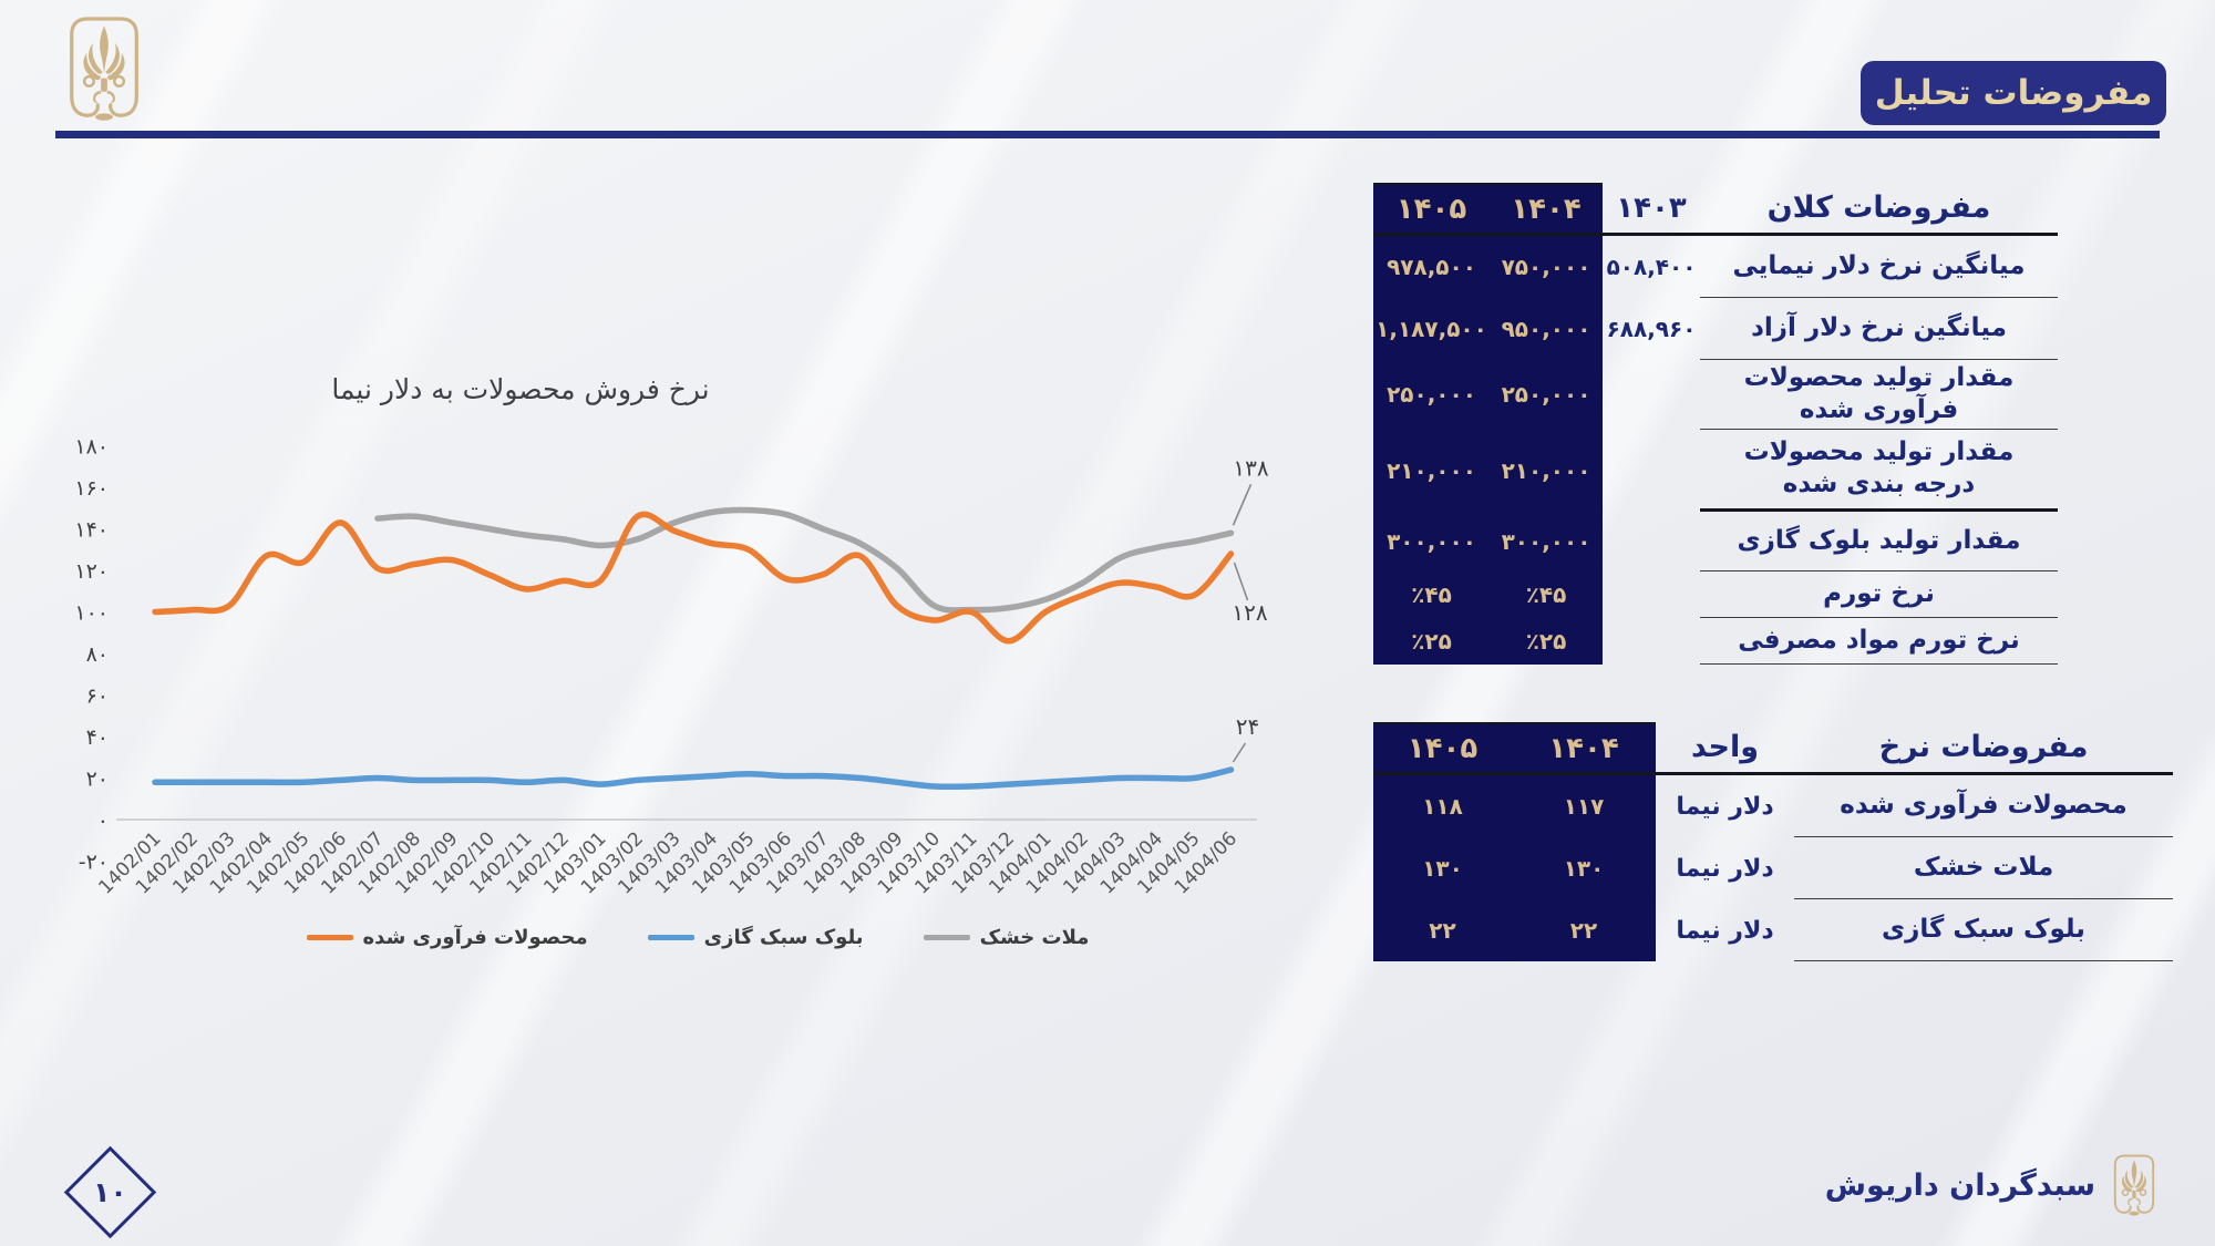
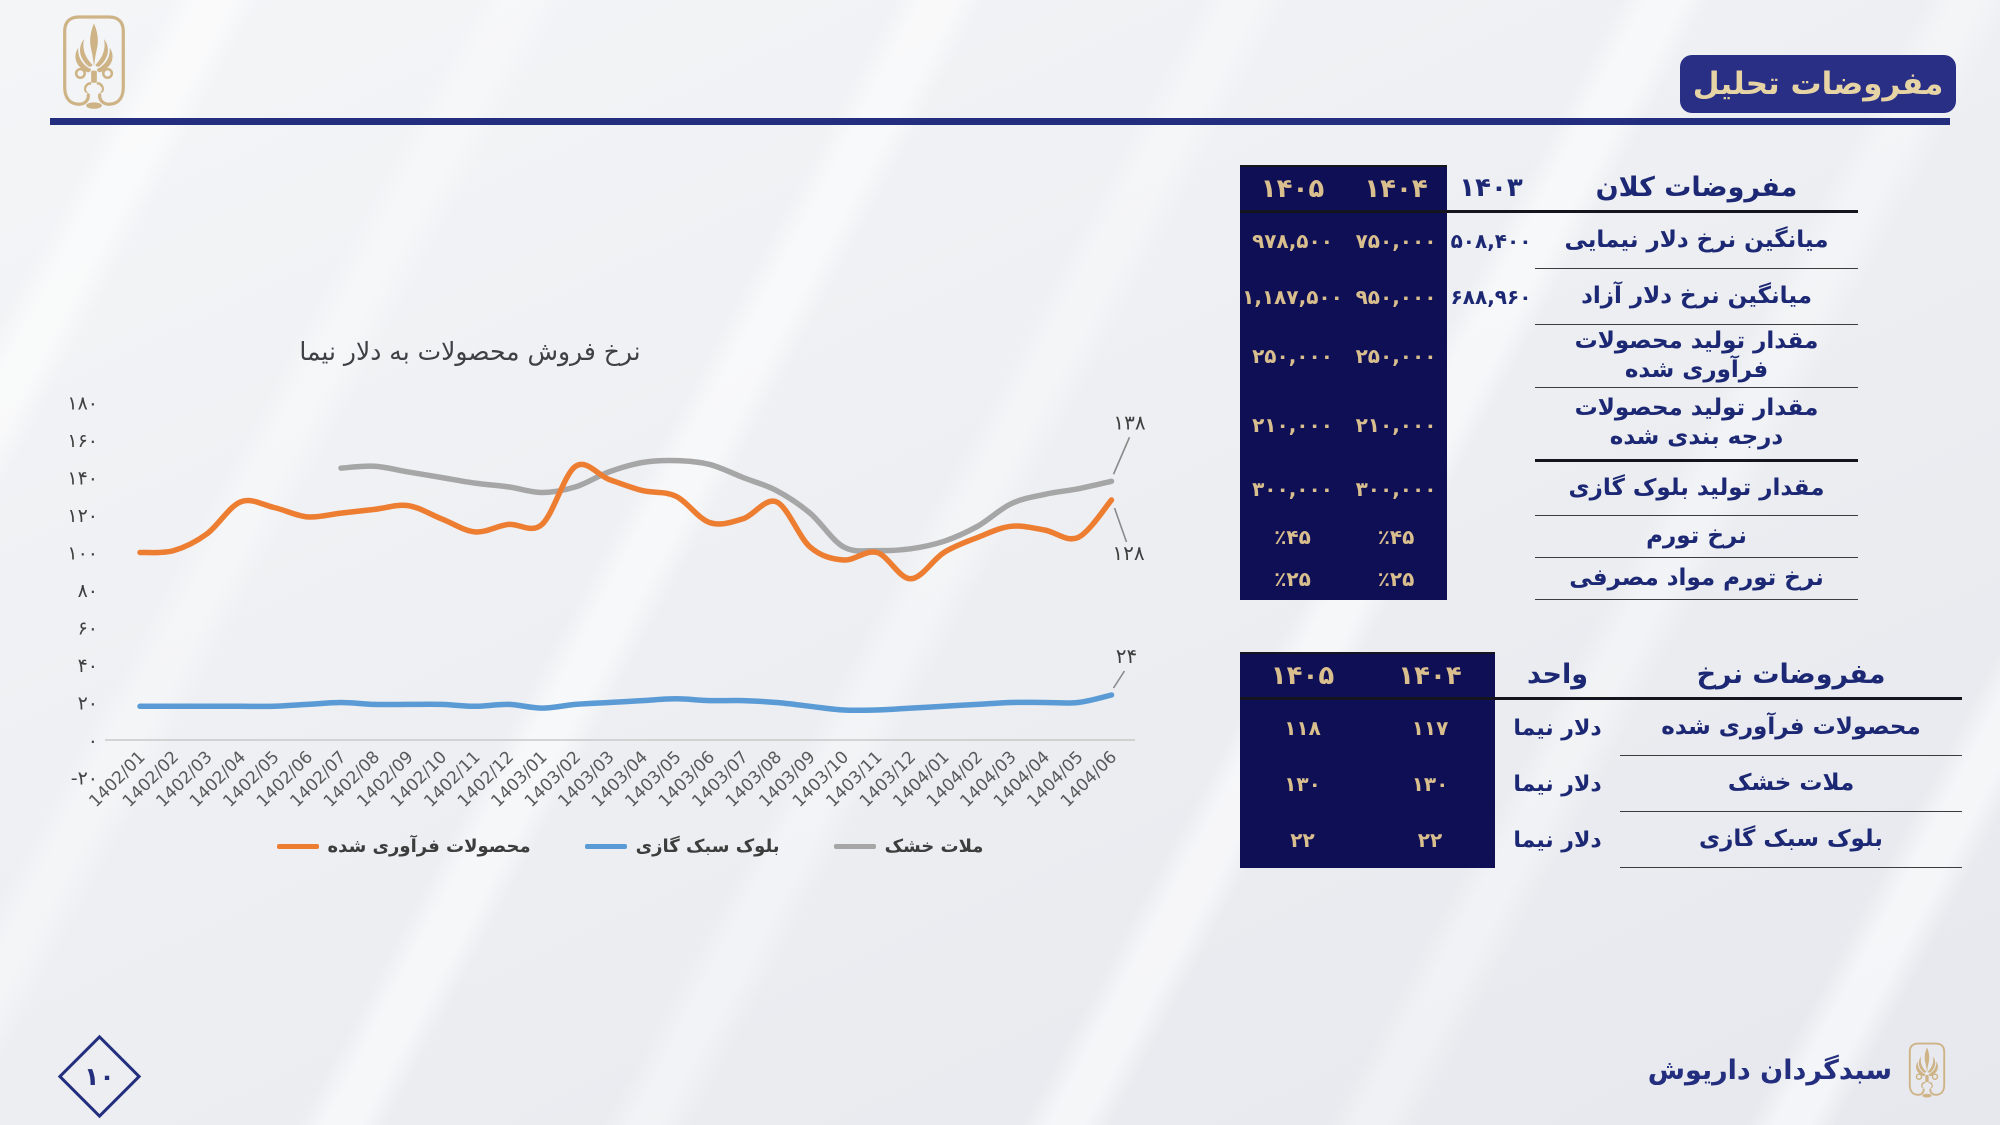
محصولات فرآوری شده/1402/03: 103 -> 110
محصولات فرآوری شده/1402/06: 143 -> 119
